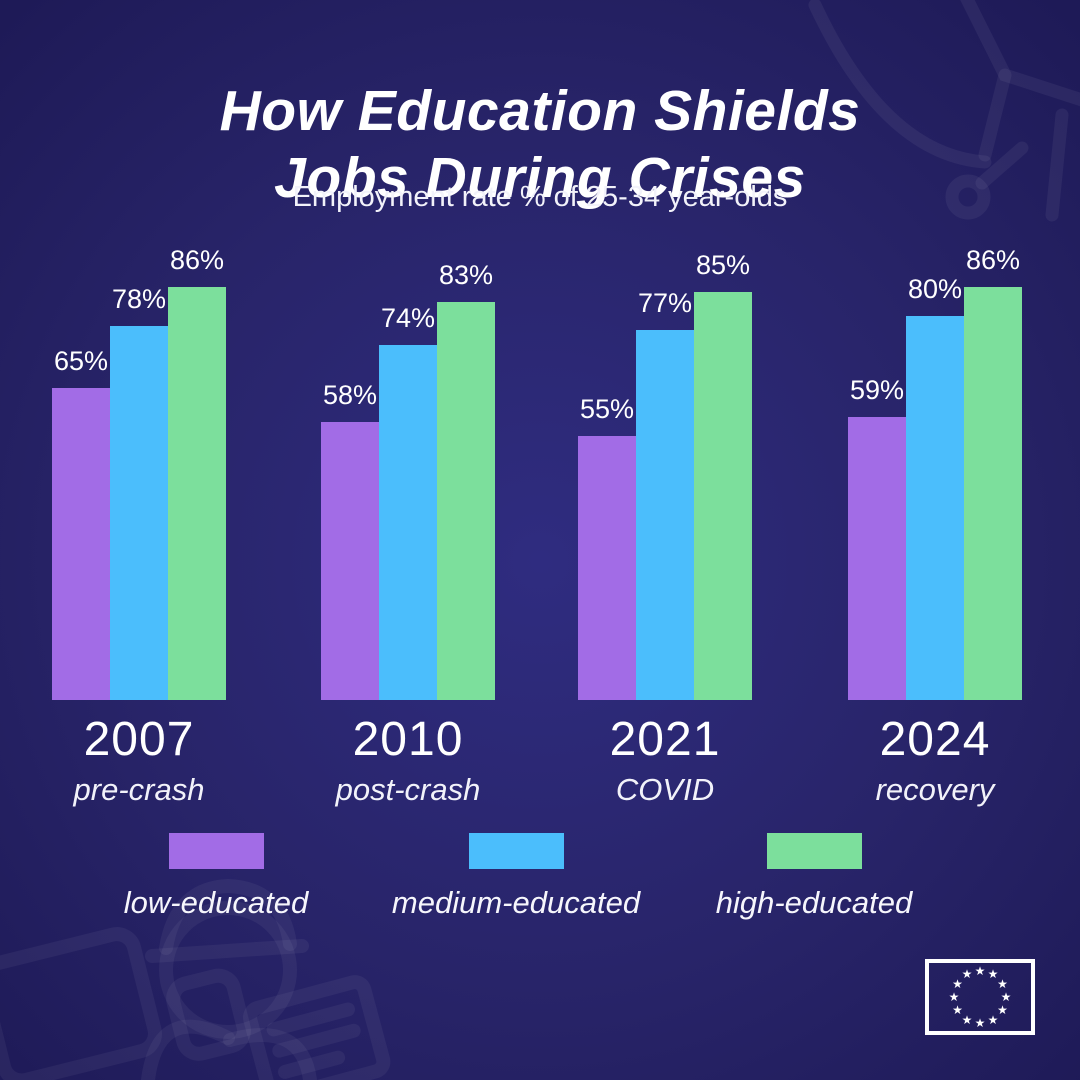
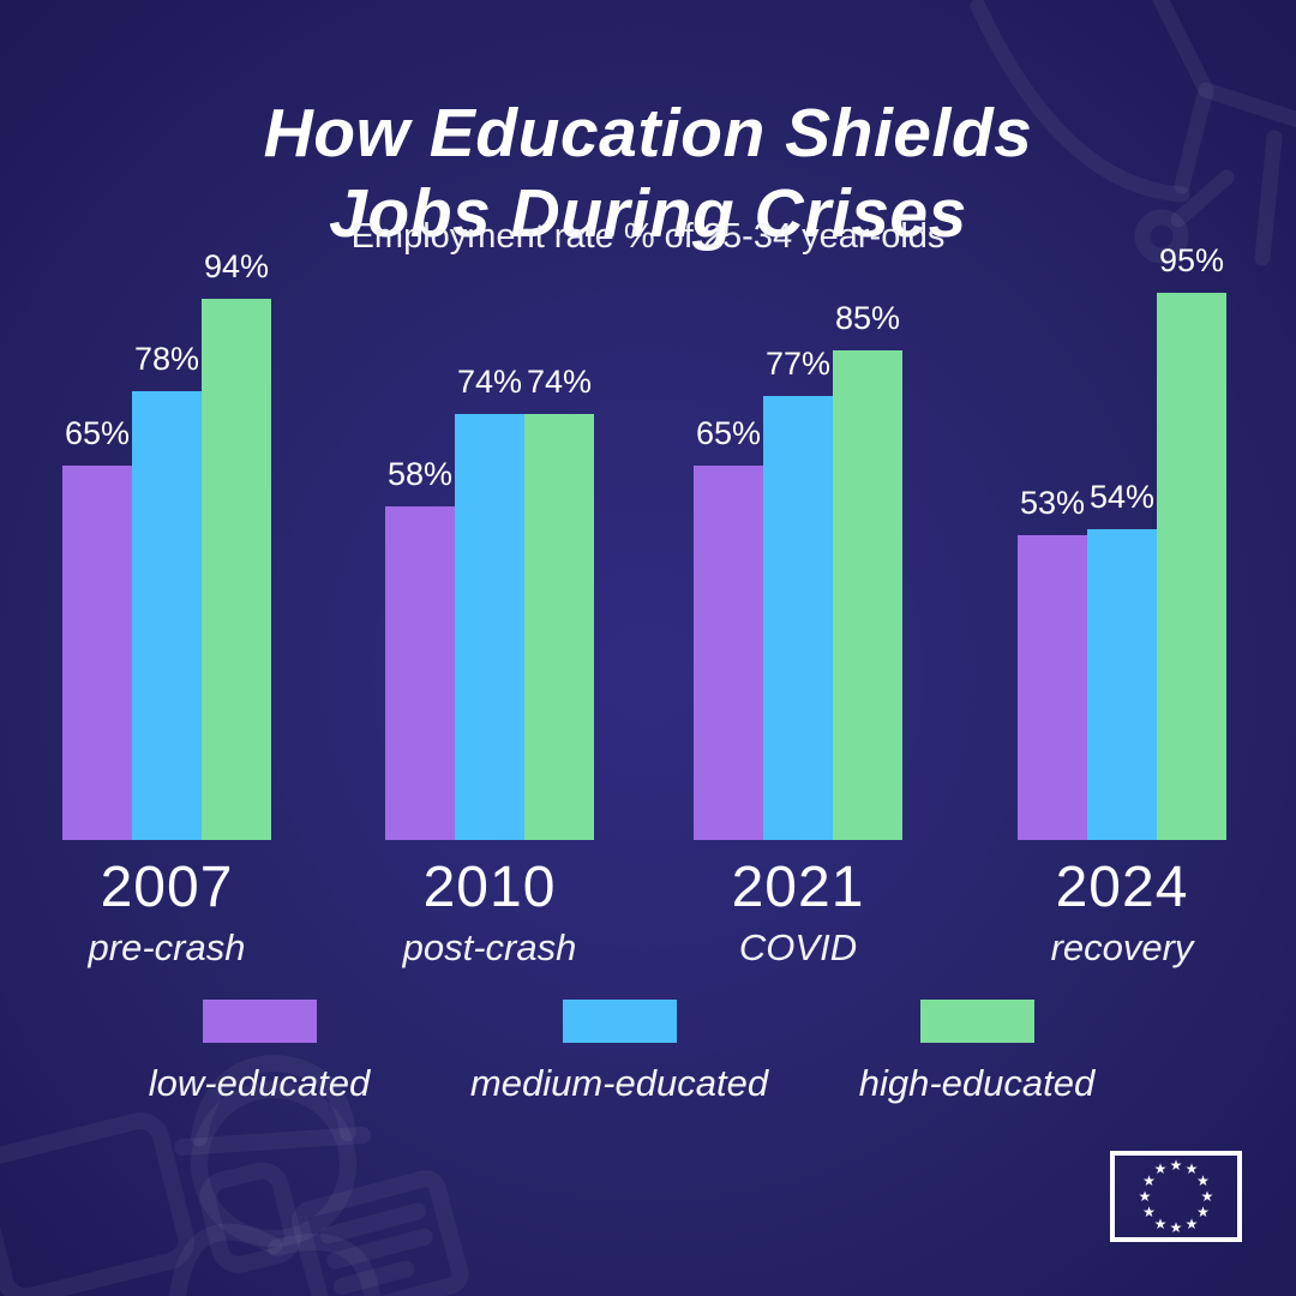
high-educated/2007: 86% -> 94%
high-educated/2010: 83% -> 74%
low-educated/2021: 55% -> 65%
low-educated/2024: 59% -> 53%
medium-educated/2024: 80% -> 54%
high-educated/2024: 86% -> 95%
